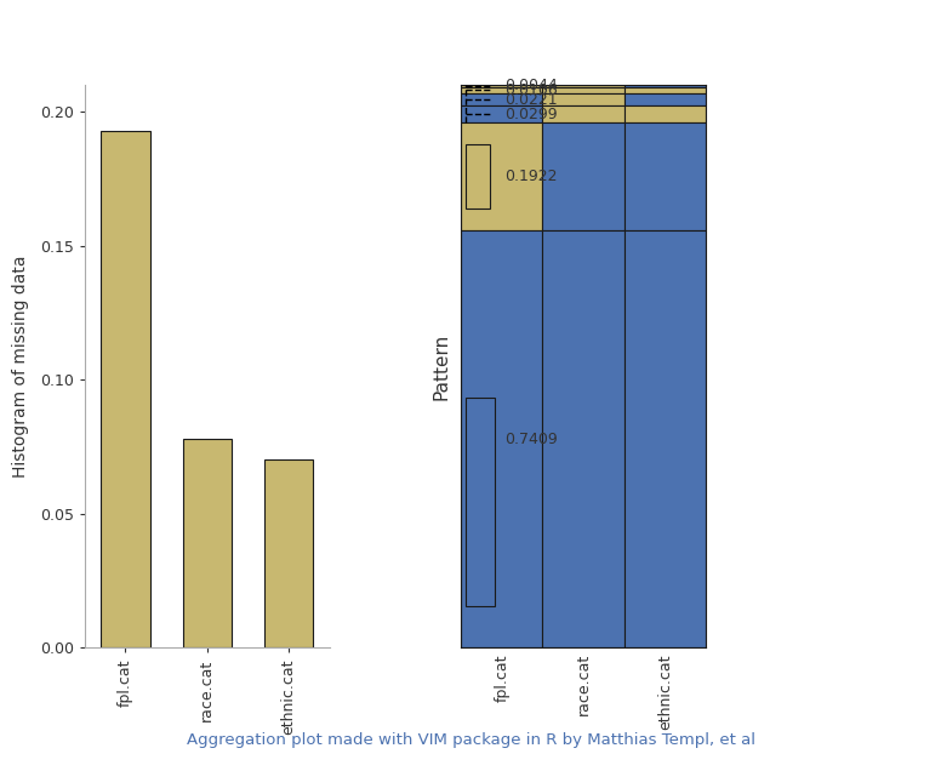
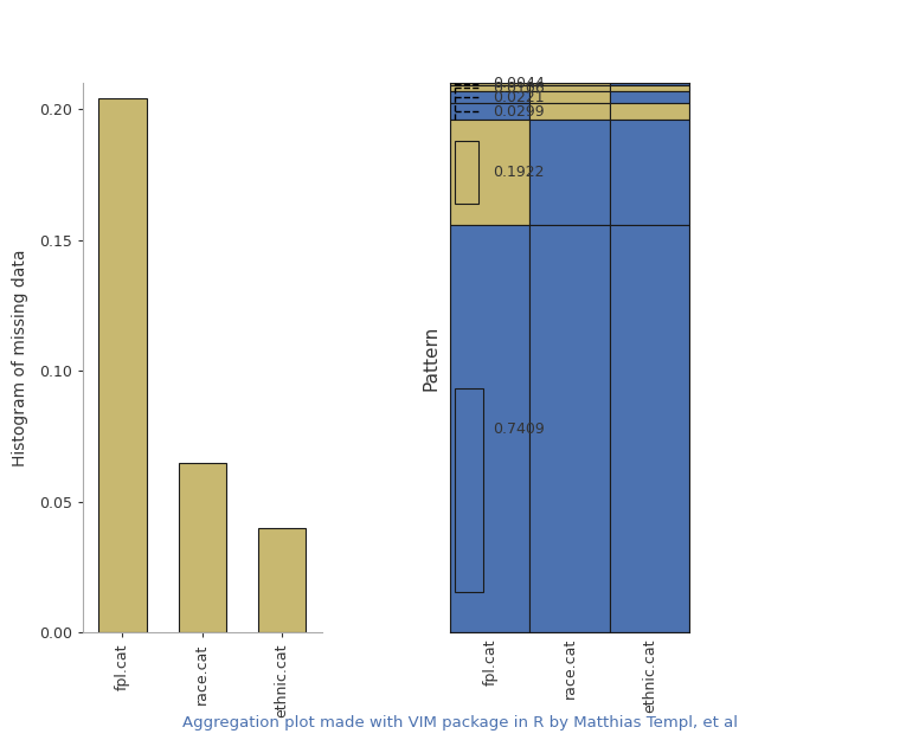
fpl.cat: 0.193 -> 0.204
race.cat: 0.078 -> 0.065
ethnic.cat: 0.070 -> 0.040
